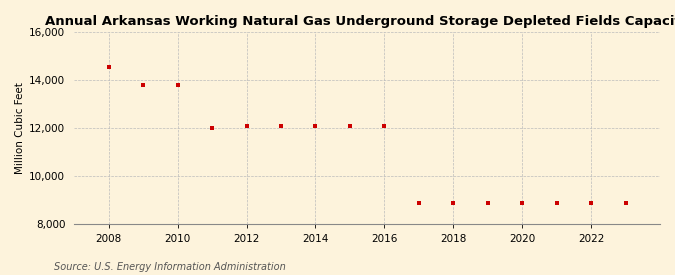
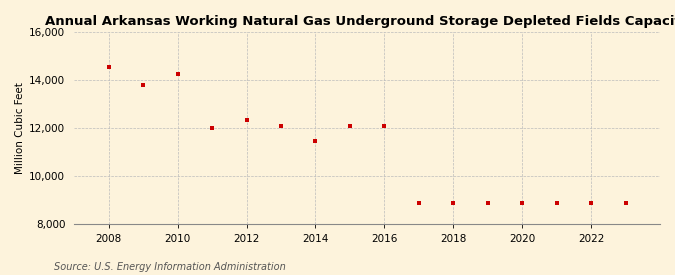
2010: 13,800 -> 14,250
2012: 12,100 -> 12,350
2014: 12,100 -> 11,450
